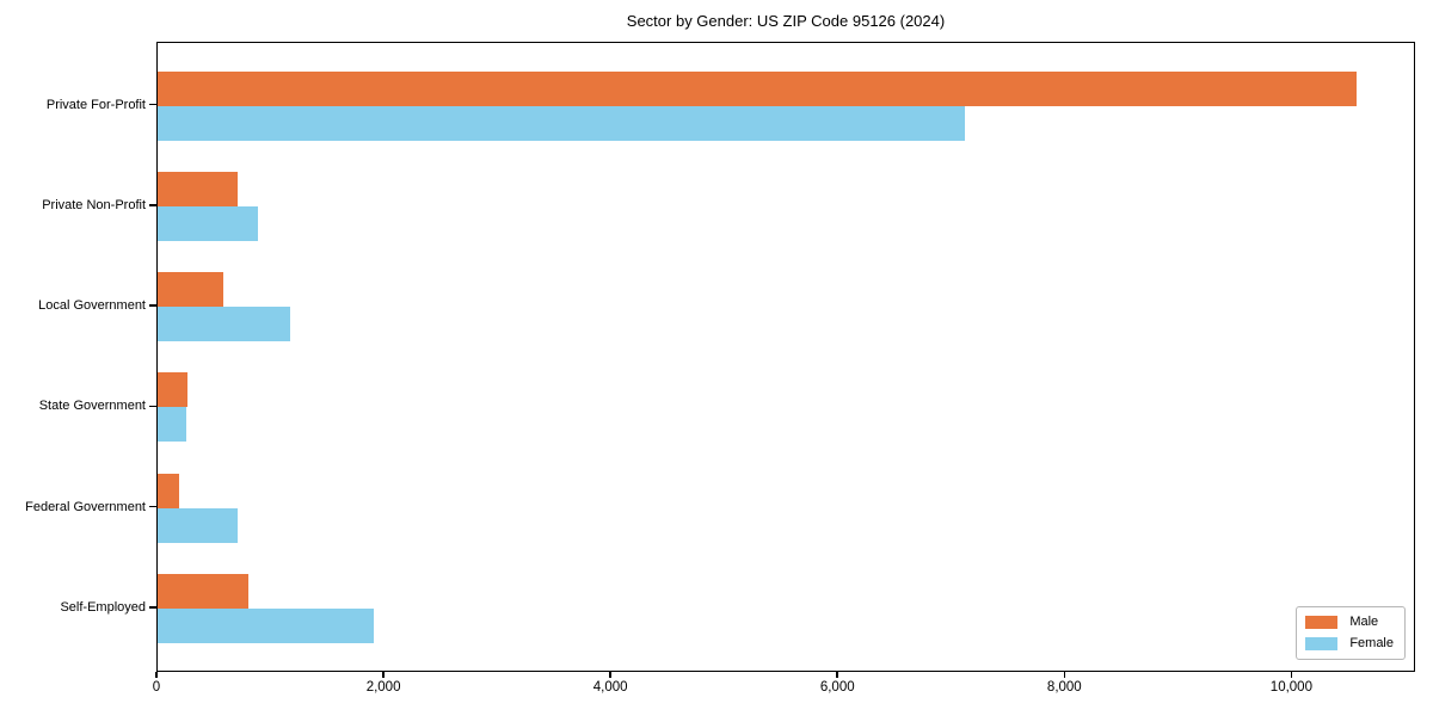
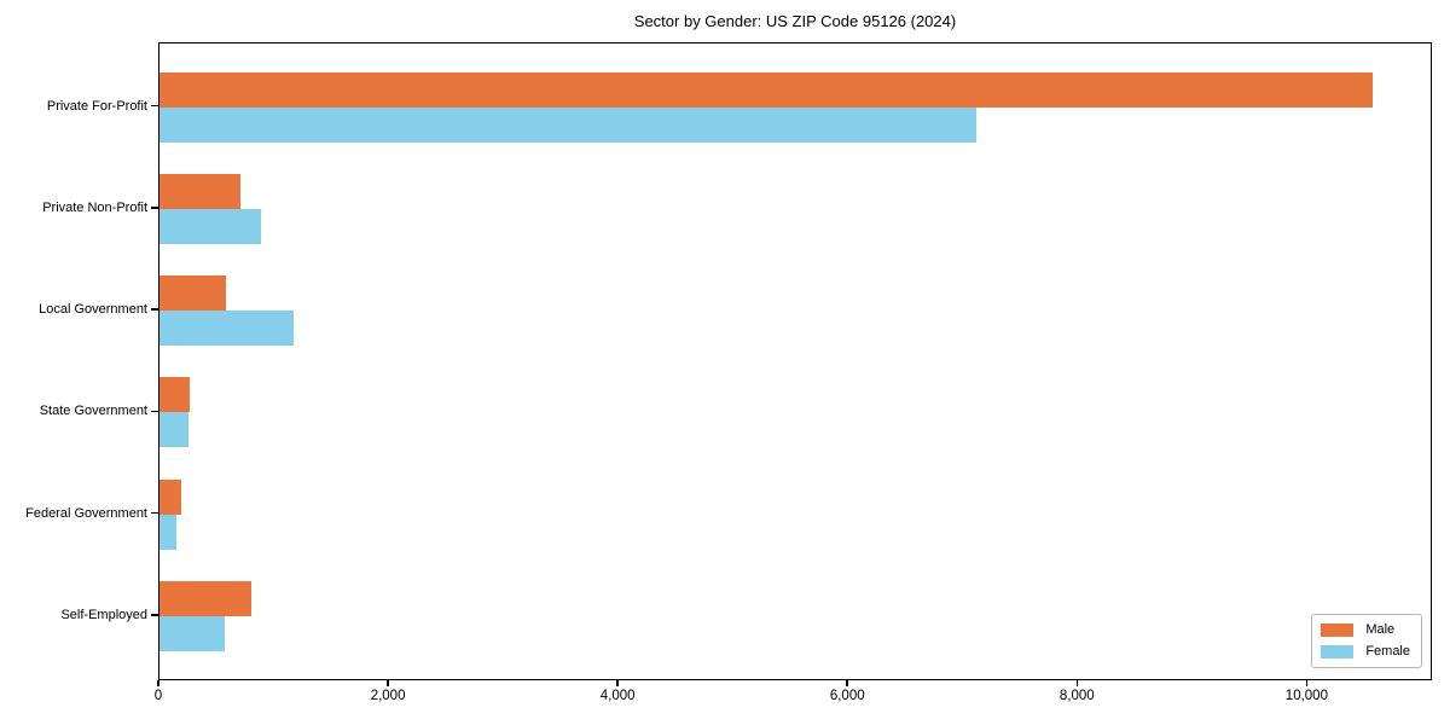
Female/Federal Government: 700 -> 200
Female/Self-Employed: 1900 -> 600
